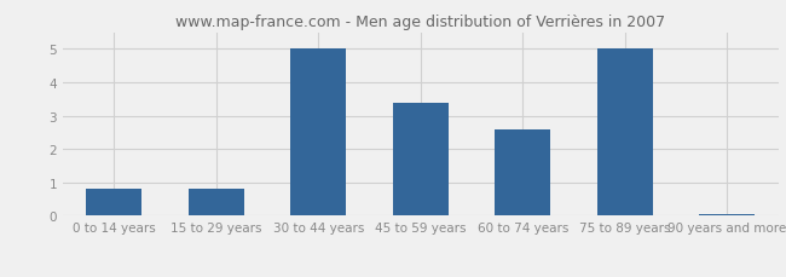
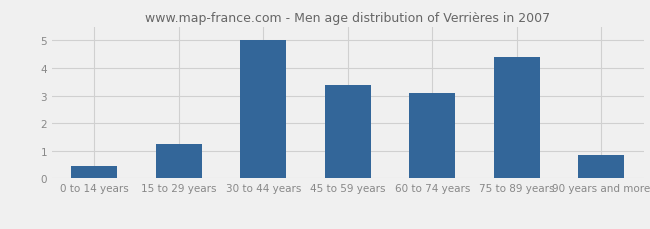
0 to 14 years: 0.80 -> 0.45
15 to 29 years: 0.80 -> 1.25
60 to 74 years: 2.60 -> 3.10
75 to 89 years: 5.00 -> 4.40
90 years and more: 0.05 -> 0.85
